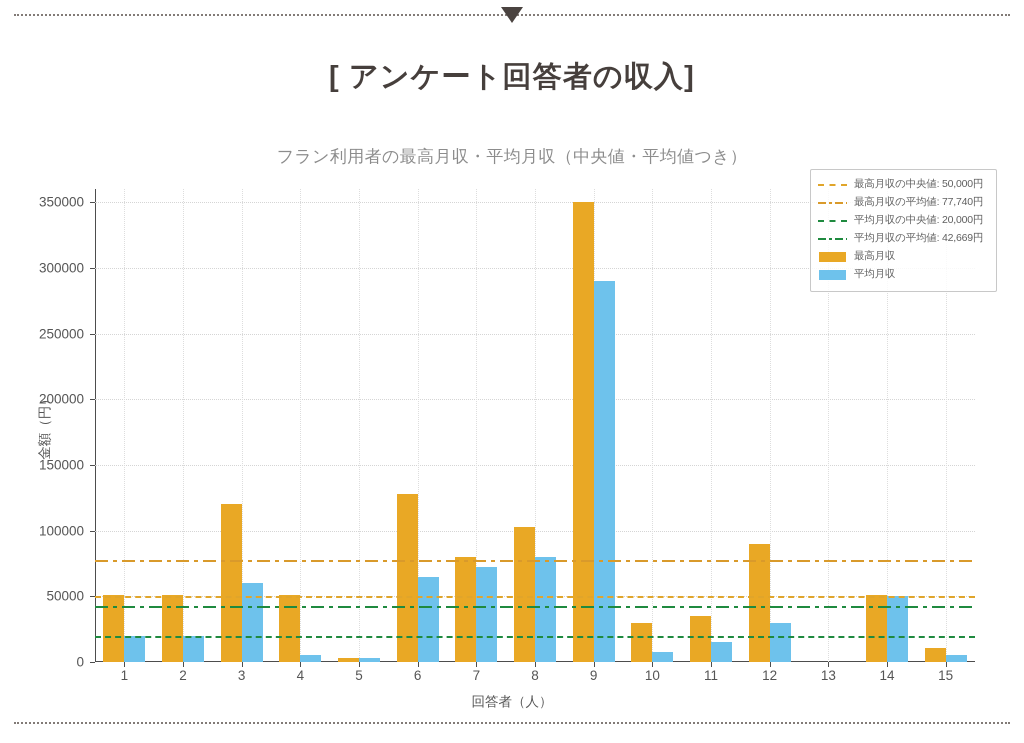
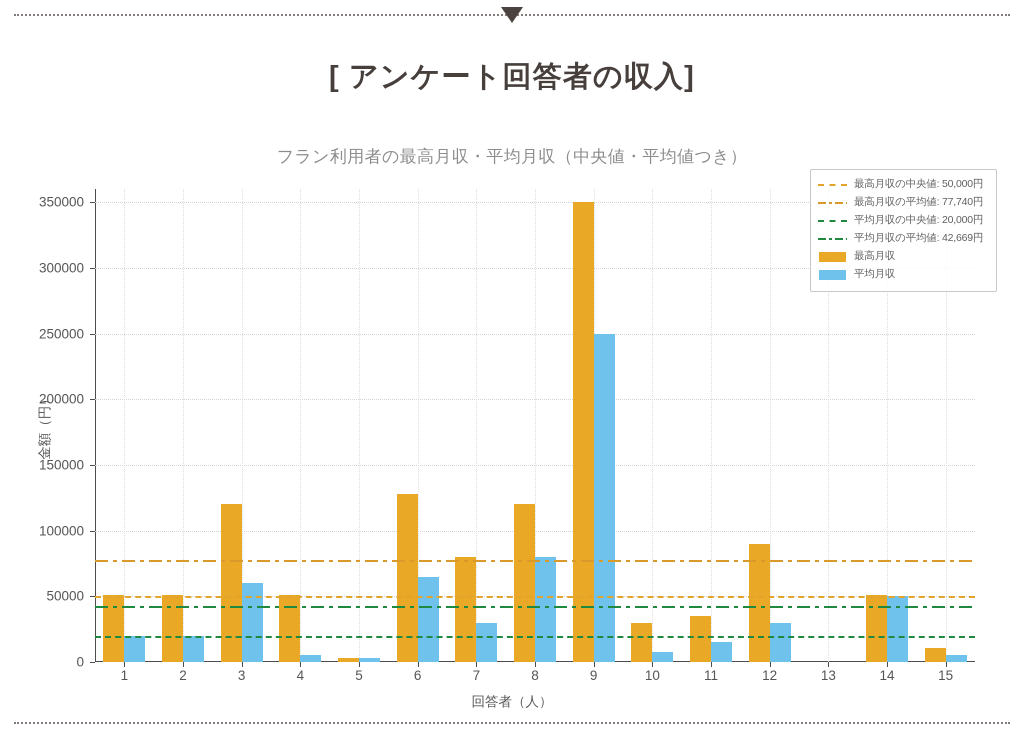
平均月収/7: 72000 -> 30000
最高月収/8: 103000 -> 120000
平均月収/9: 290000 -> 250000
